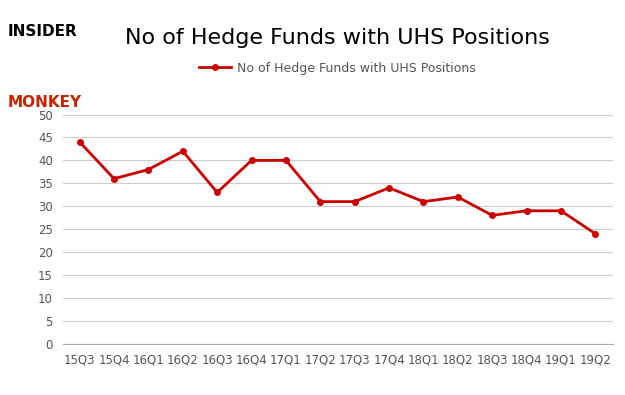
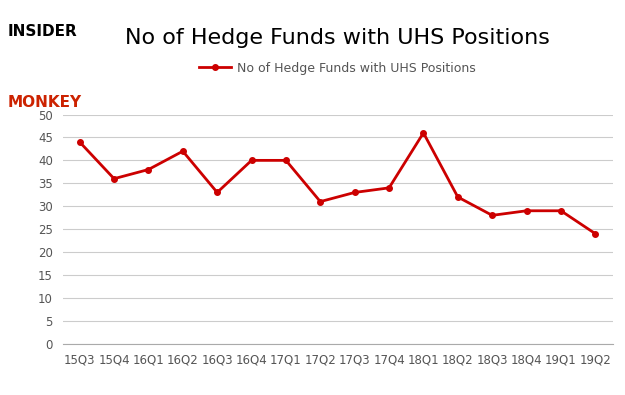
17Q3: 31 -> 33
18Q1: 31 -> 46
